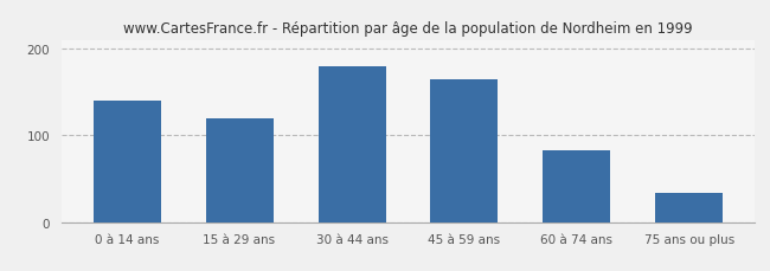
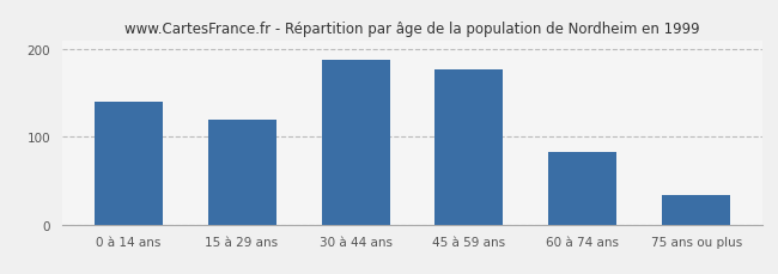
30 à 44 ans: 180 -> 188
45 à 59 ans: 165 -> 176
